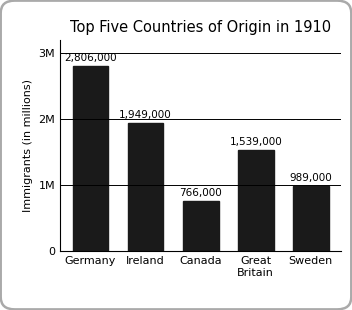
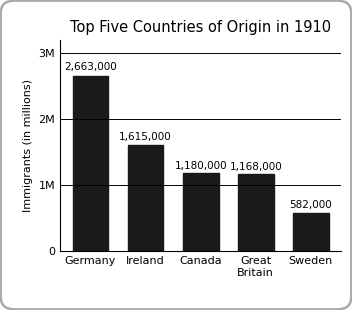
Germany: 2,806,000 -> 2,663,000
Ireland: 1,949,000 -> 1,615,000
Canada: 766,000 -> 1,180,000
Great Britain: 1,539,000 -> 1,168,000
Sweden: 989,000 -> 582,000
